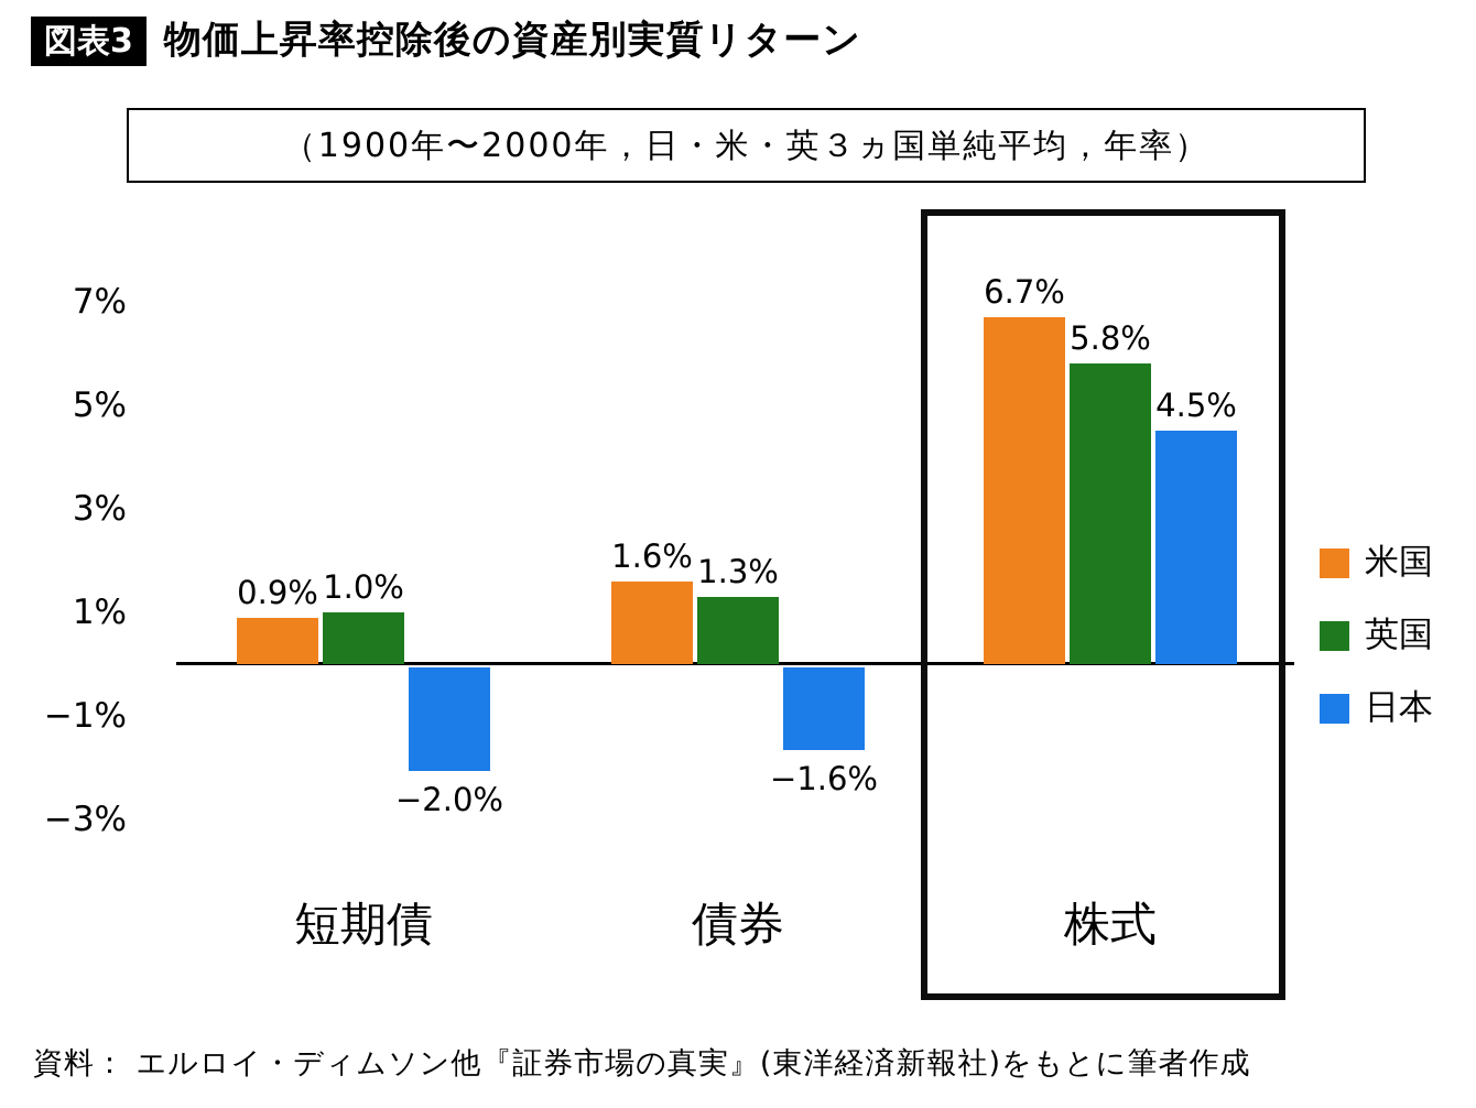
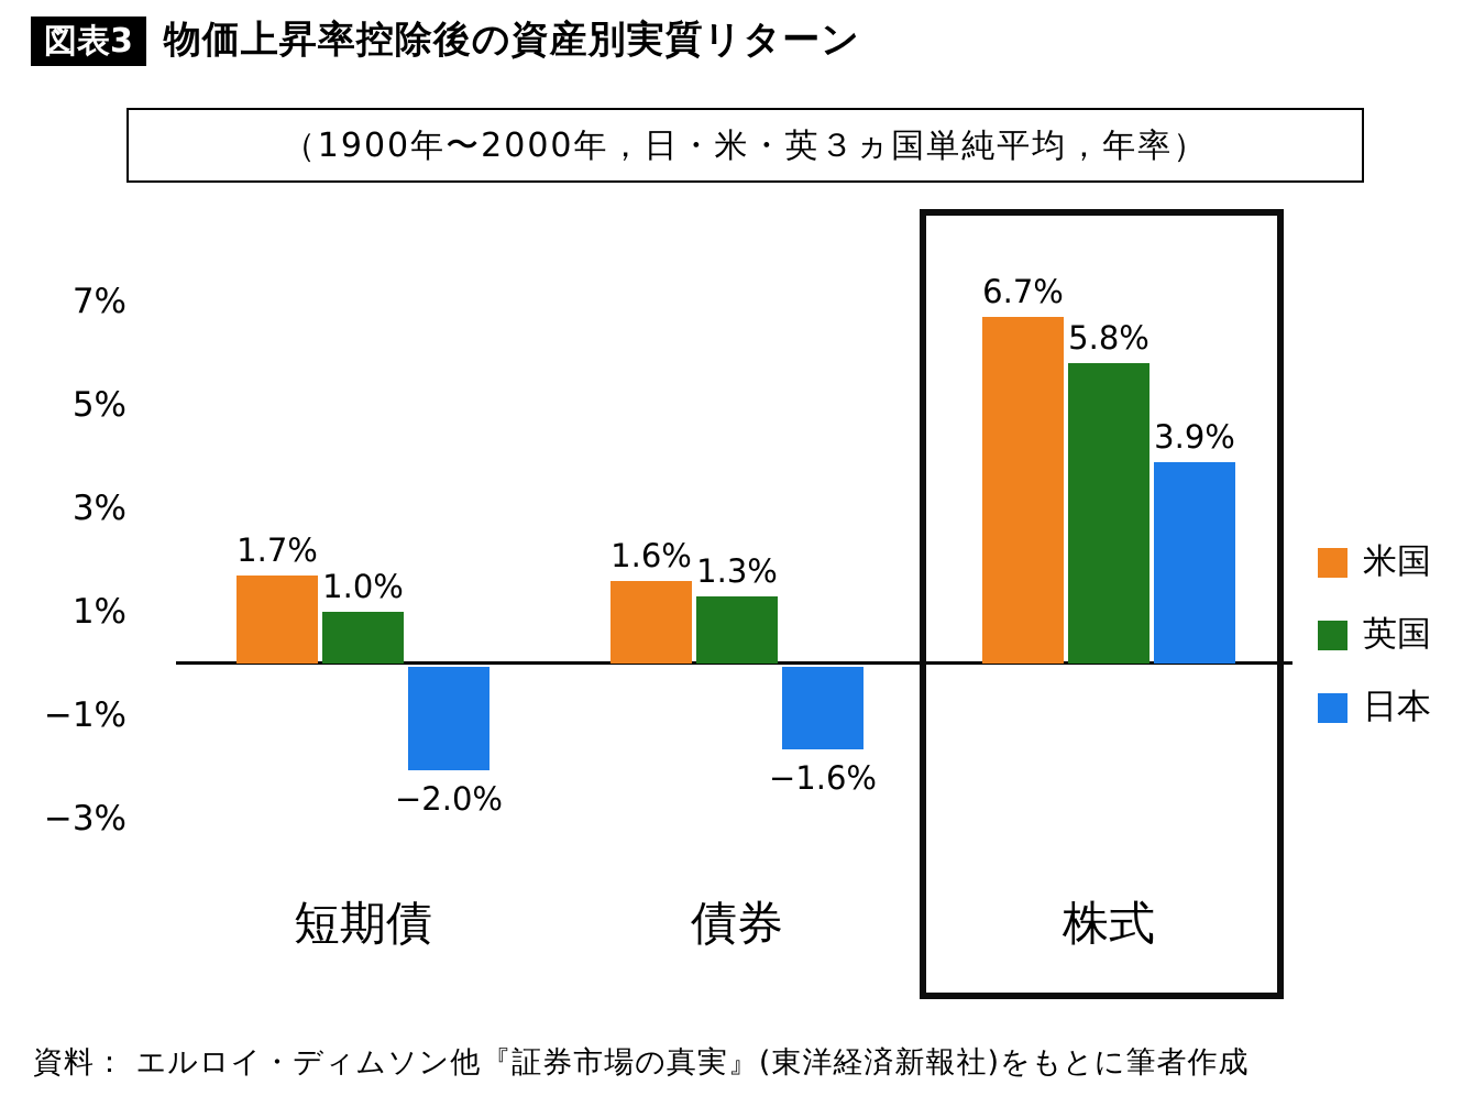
米国/短期債: 0.9% -> 1.7%
日本/株式: 4.5% -> 3.9%
